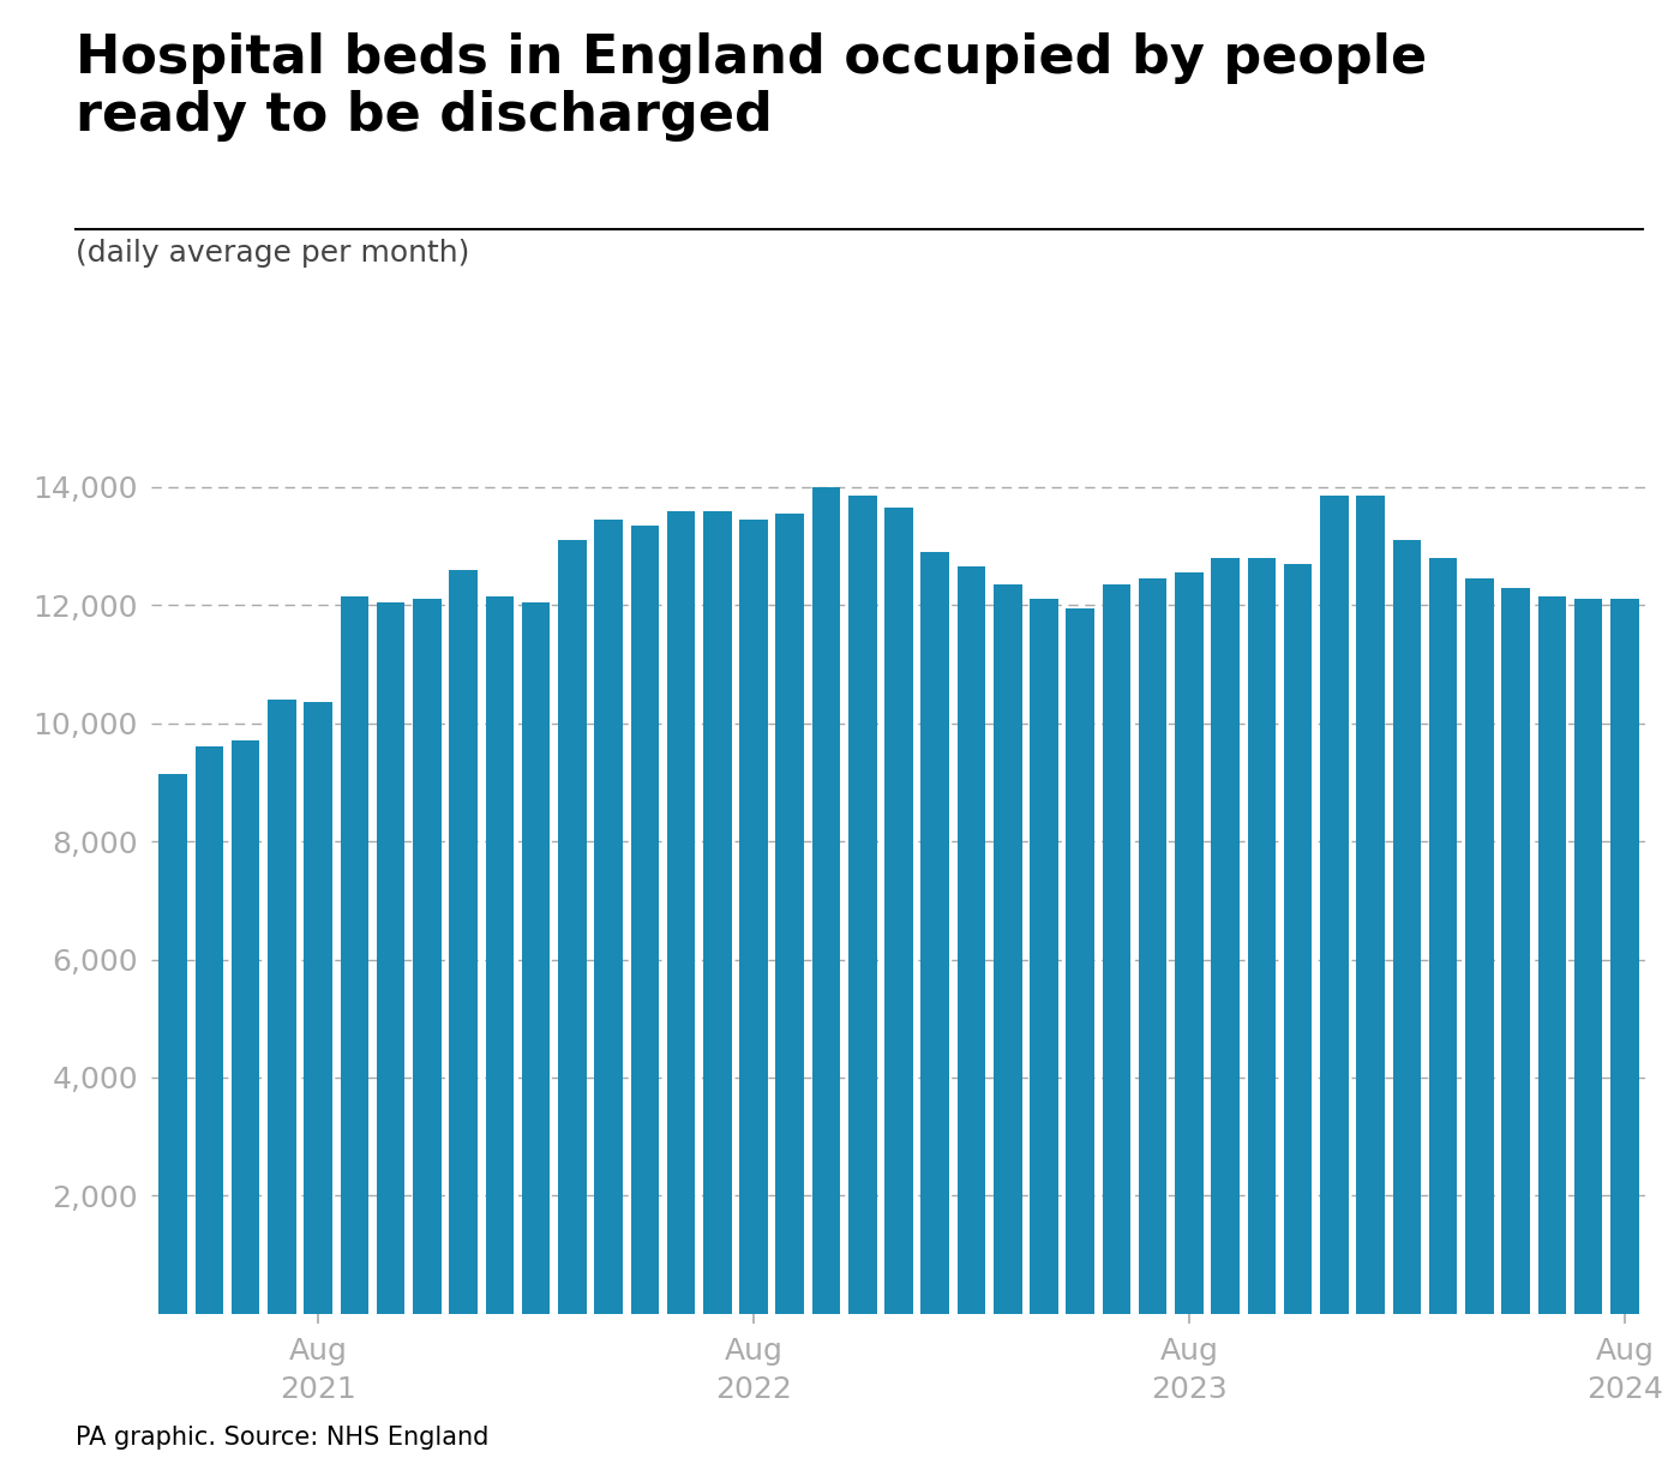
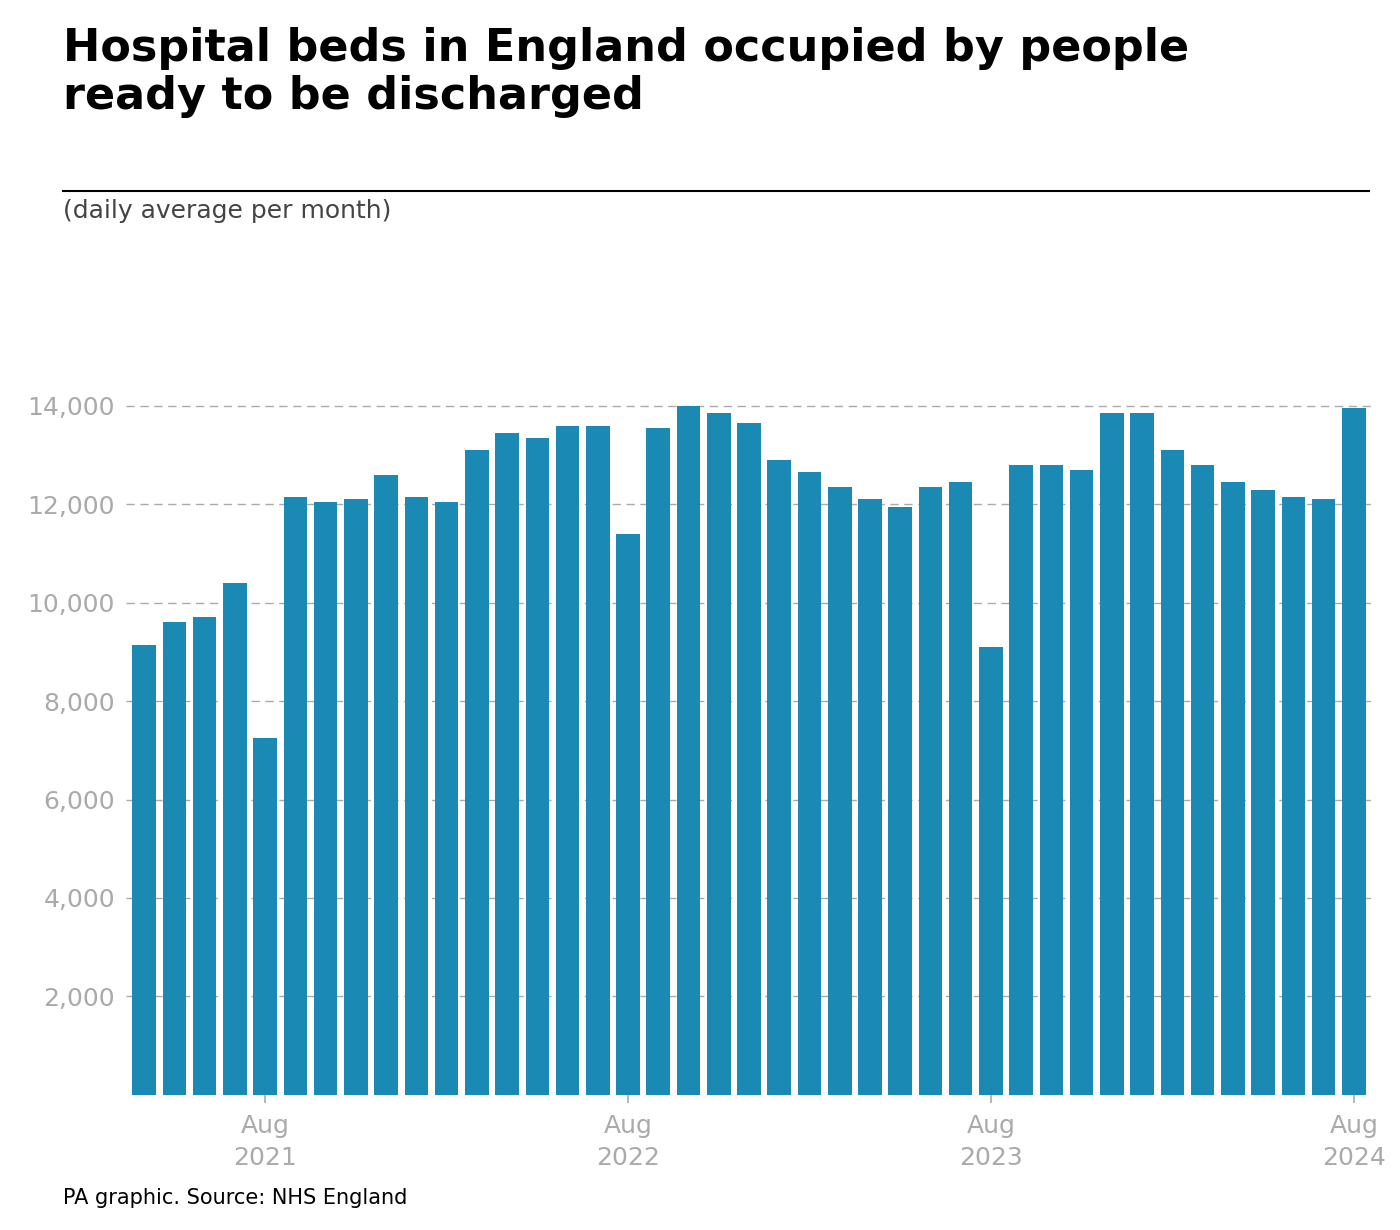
Aug 2021: 10,350 -> 7,250
Aug 2022: 13,450 -> 11,400
Aug 2023: 12,550 -> 9,100
Aug 2024: 12,100 -> 13,950
